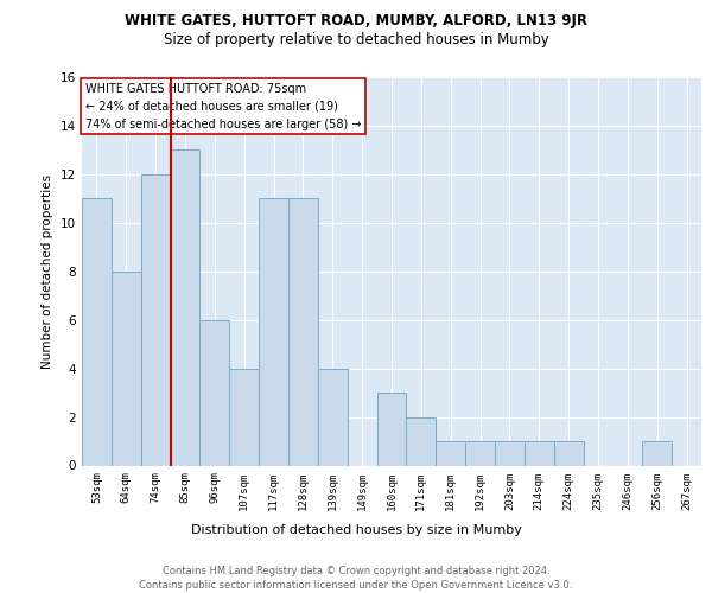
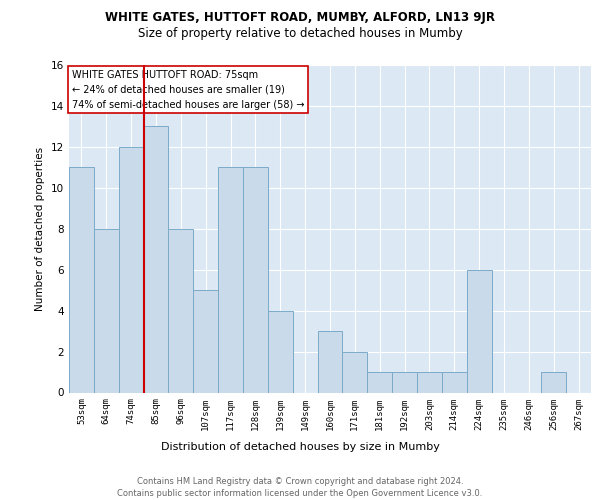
96sqm: 6 -> 8
107sqm: 4 -> 5
224sqm: 1 -> 6
